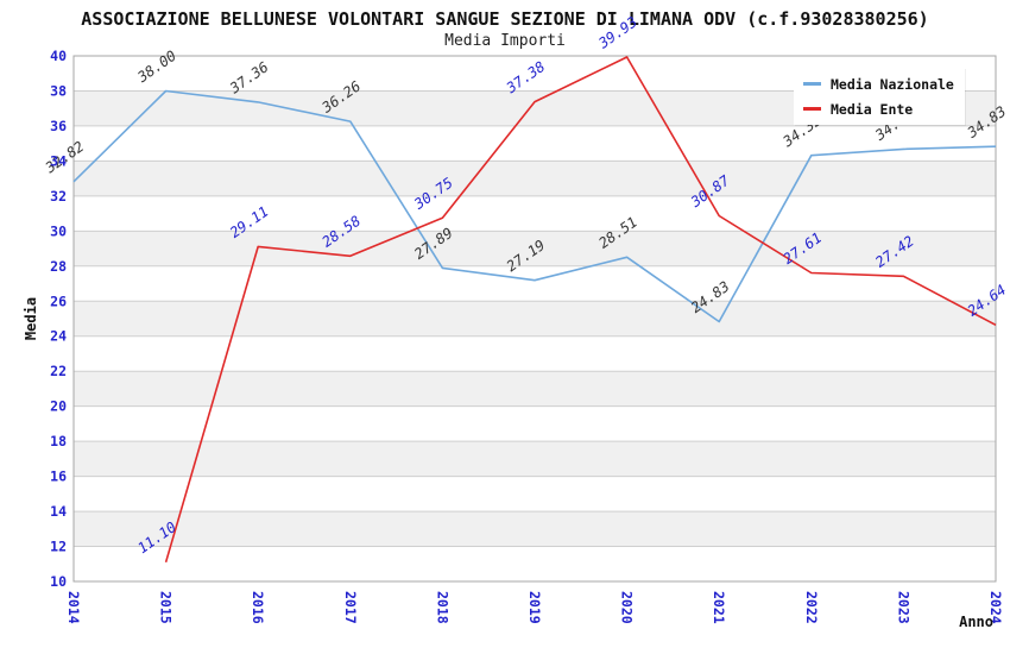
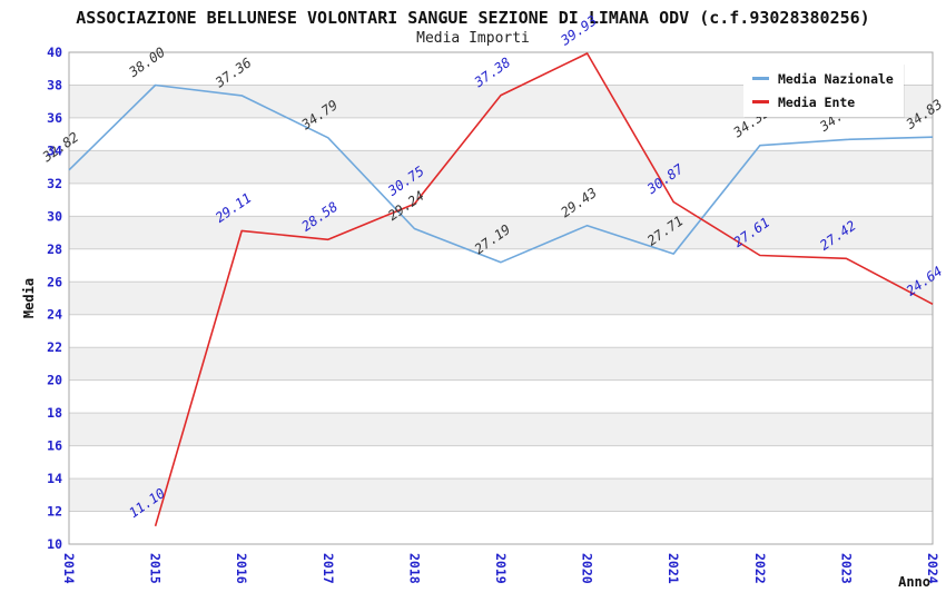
Media Nazionale/2017: 36.26 -> 34.79
Media Nazionale/2018: 27.89 -> 29.24
Media Nazionale/2020: 28.51 -> 29.43
Media Nazionale/2021: 24.83 -> 27.71
